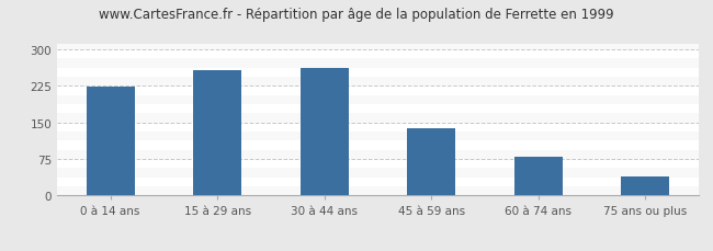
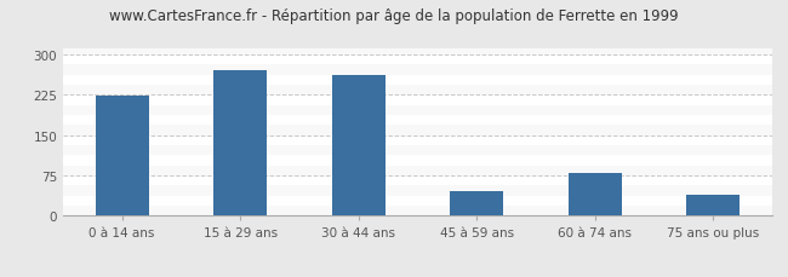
15 à 29 ans: 258 -> 270
45 à 59 ans: 137 -> 45
